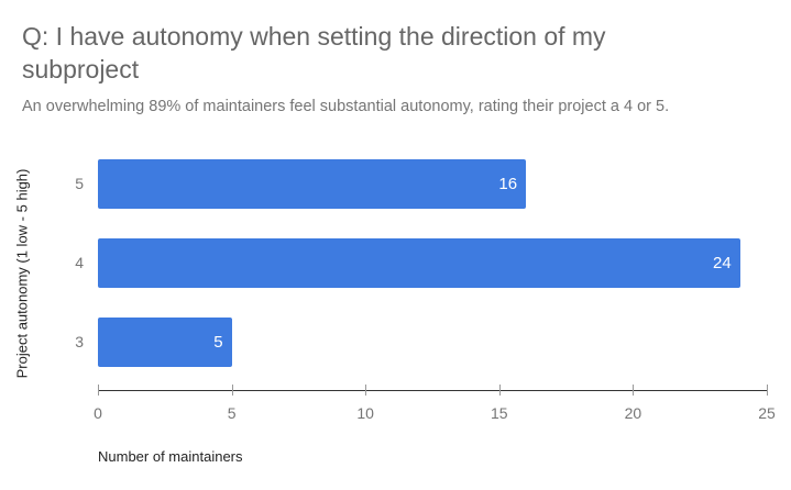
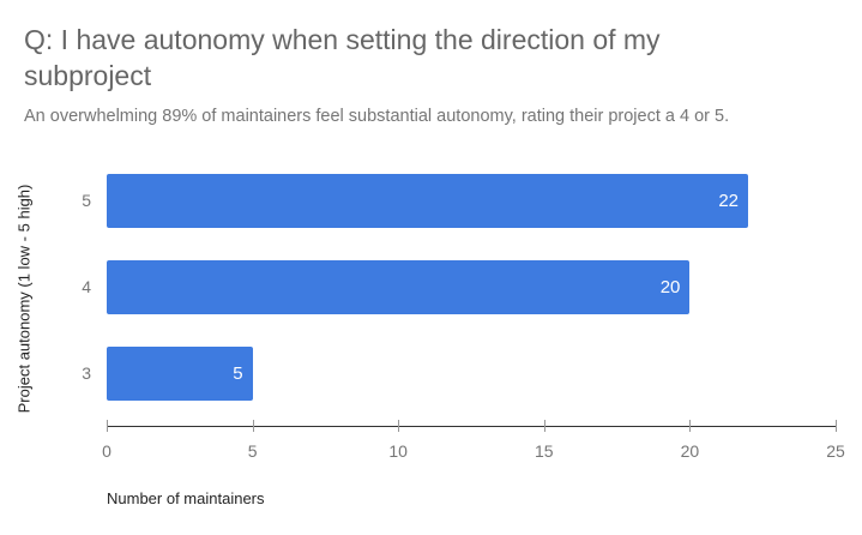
5: 16 -> 22
4: 24 -> 20
